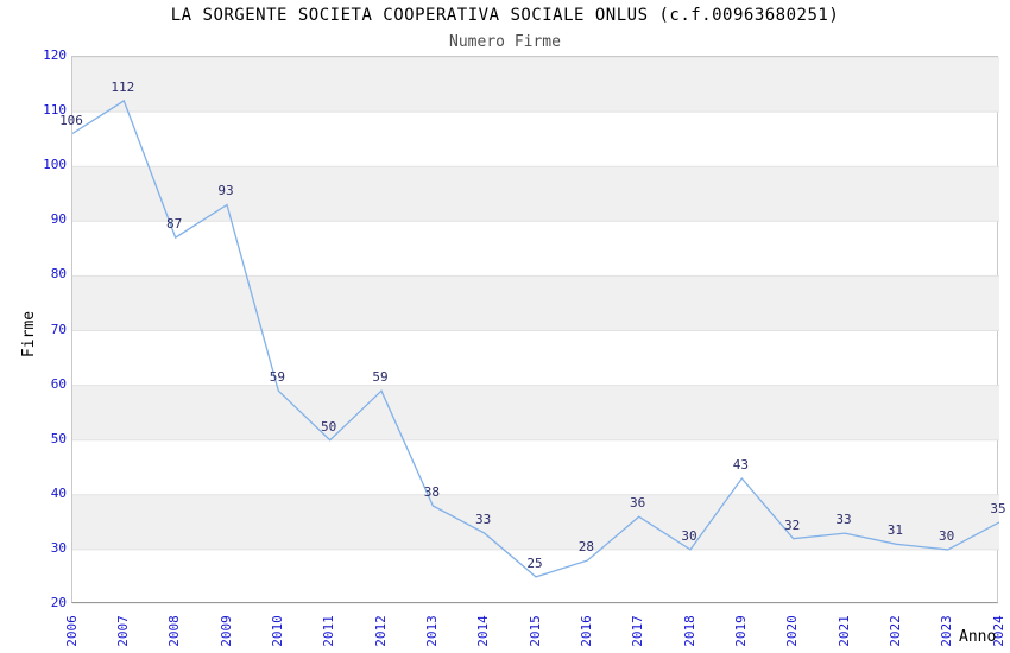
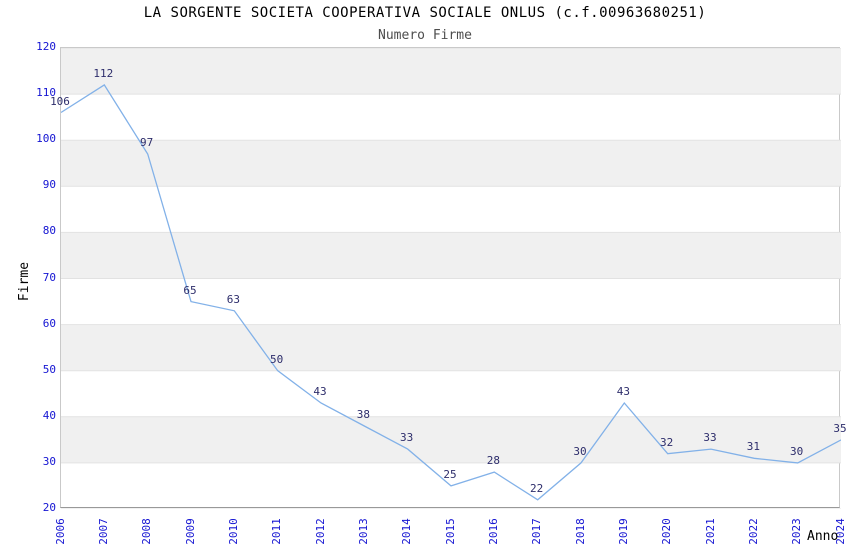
2008: 87 -> 97
2009: 93 -> 65
2010: 59 -> 63
2012: 59 -> 43
2017: 36 -> 22
